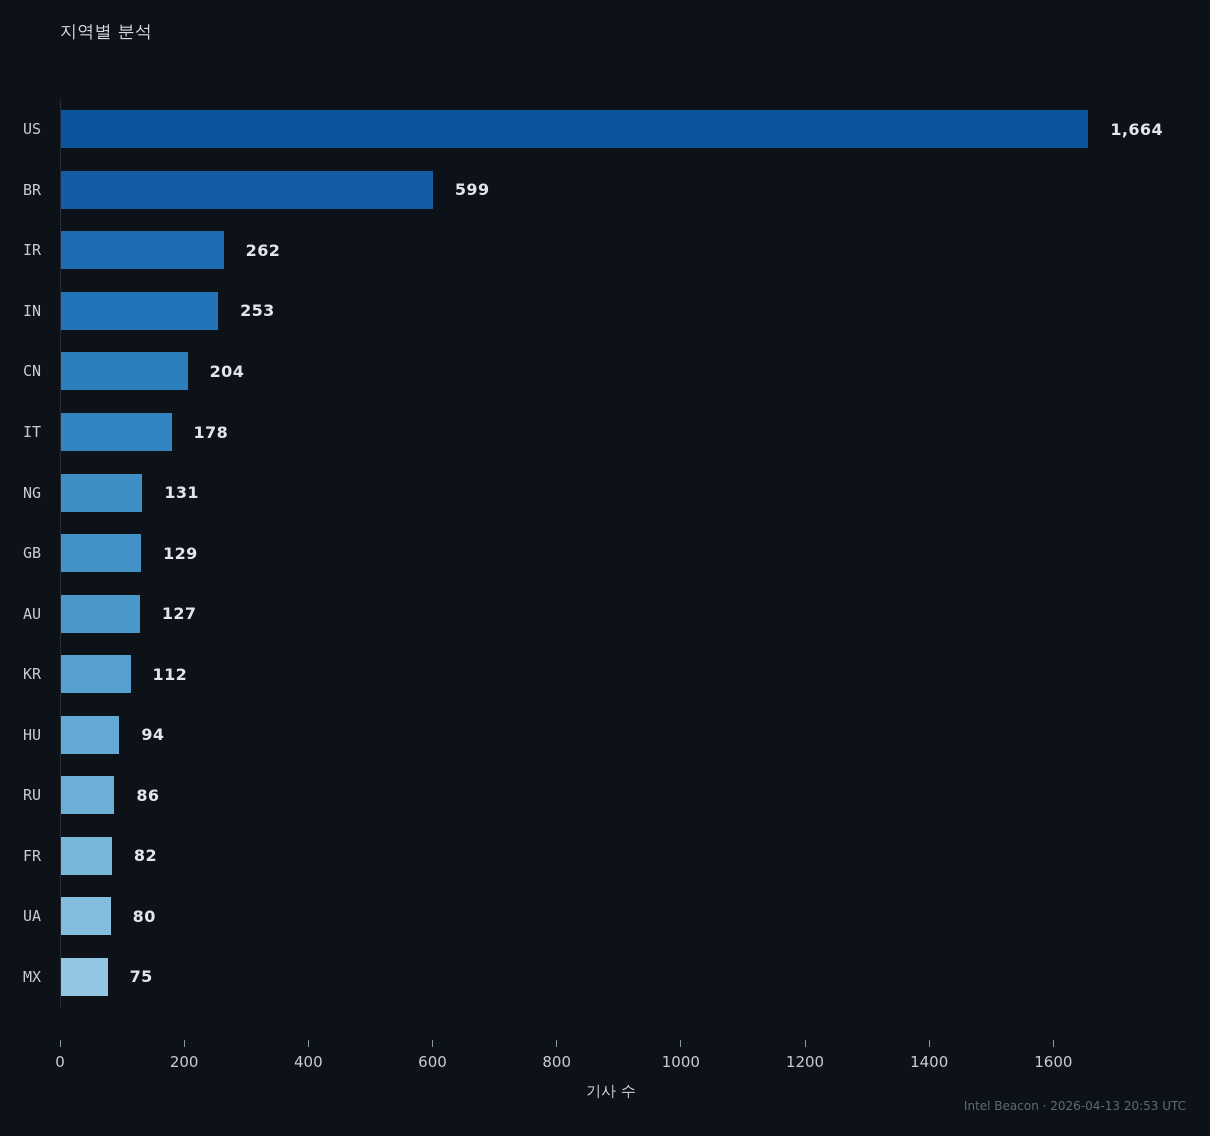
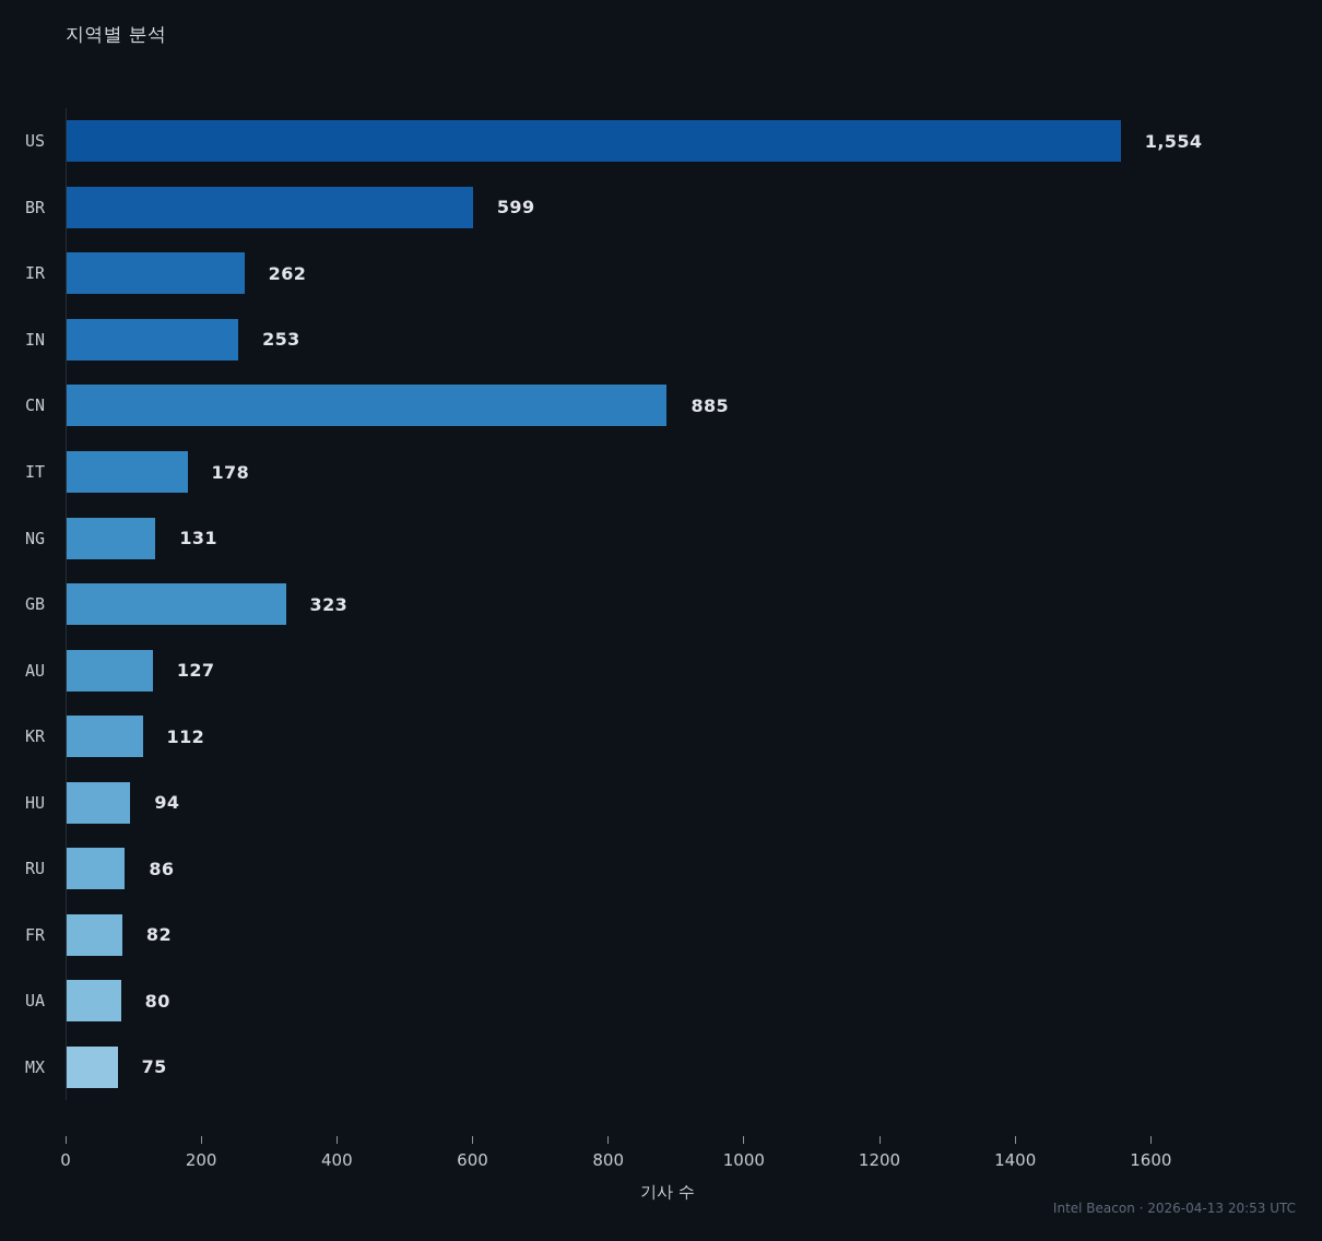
US: 1,664 -> 1,554
CN: 204 -> 885
GB: 129 -> 323
